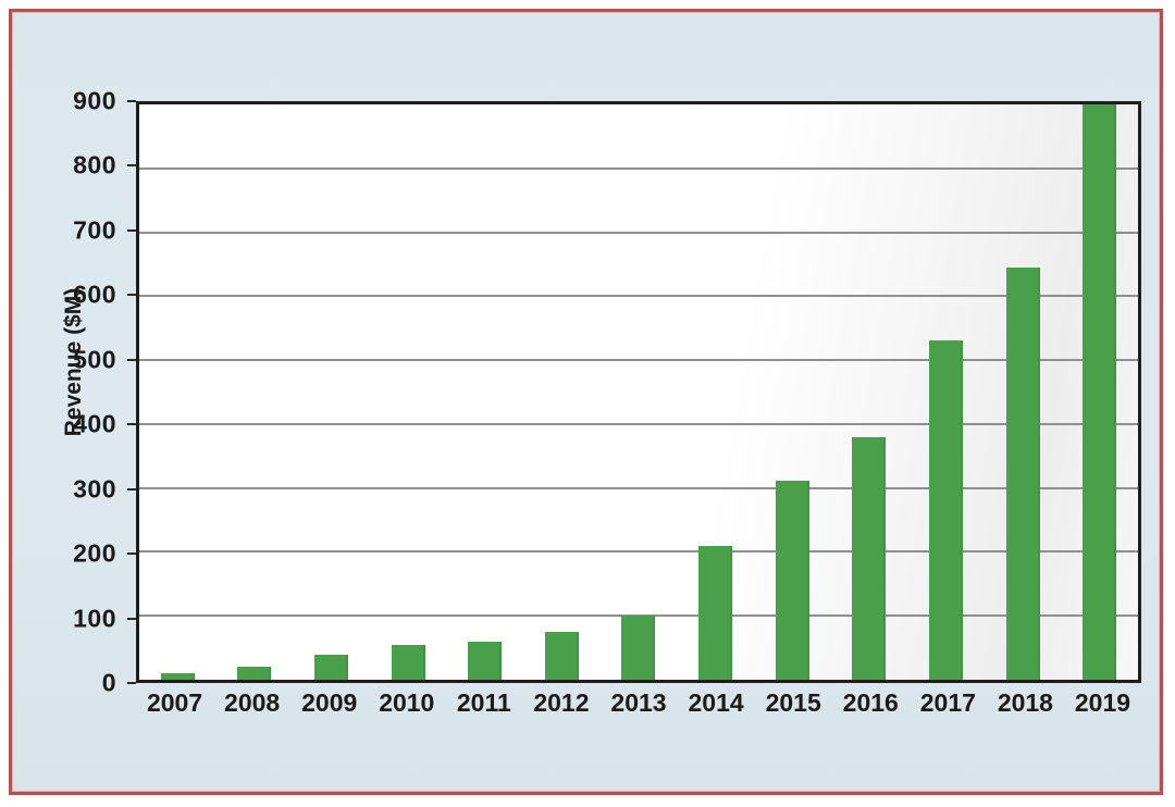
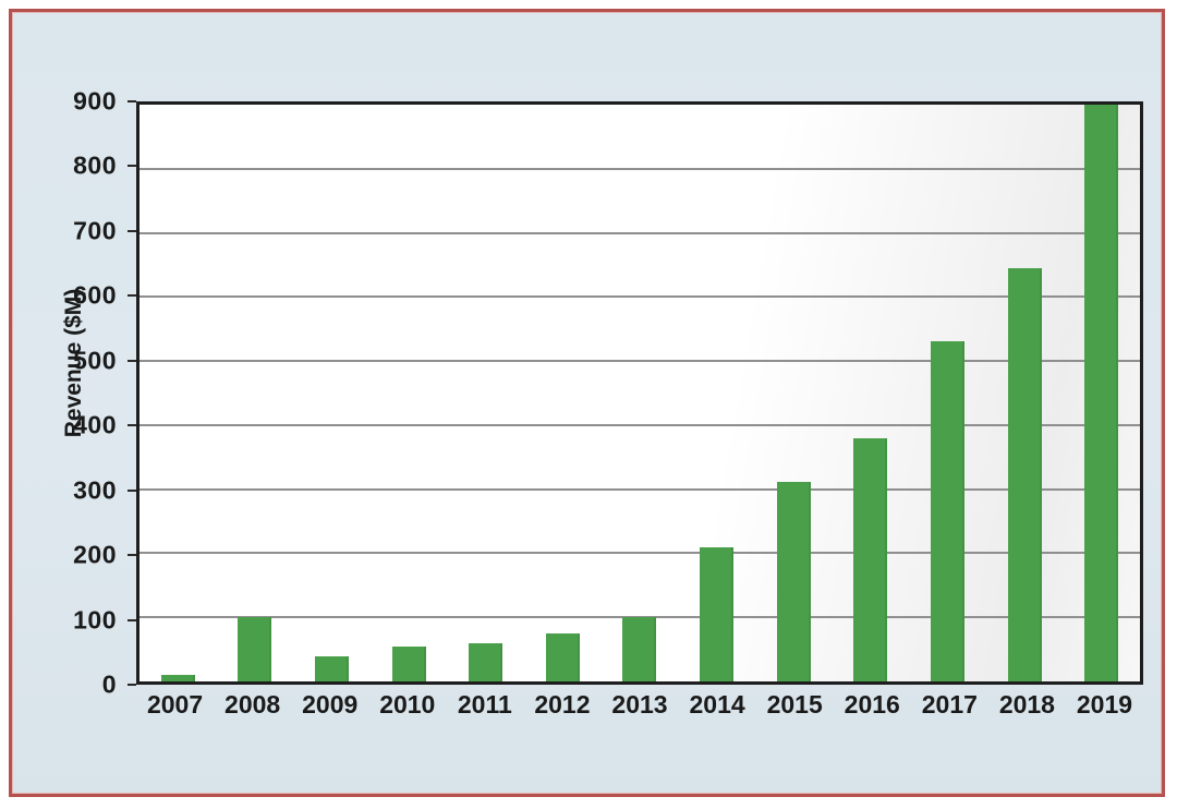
2008: 20 -> 100
